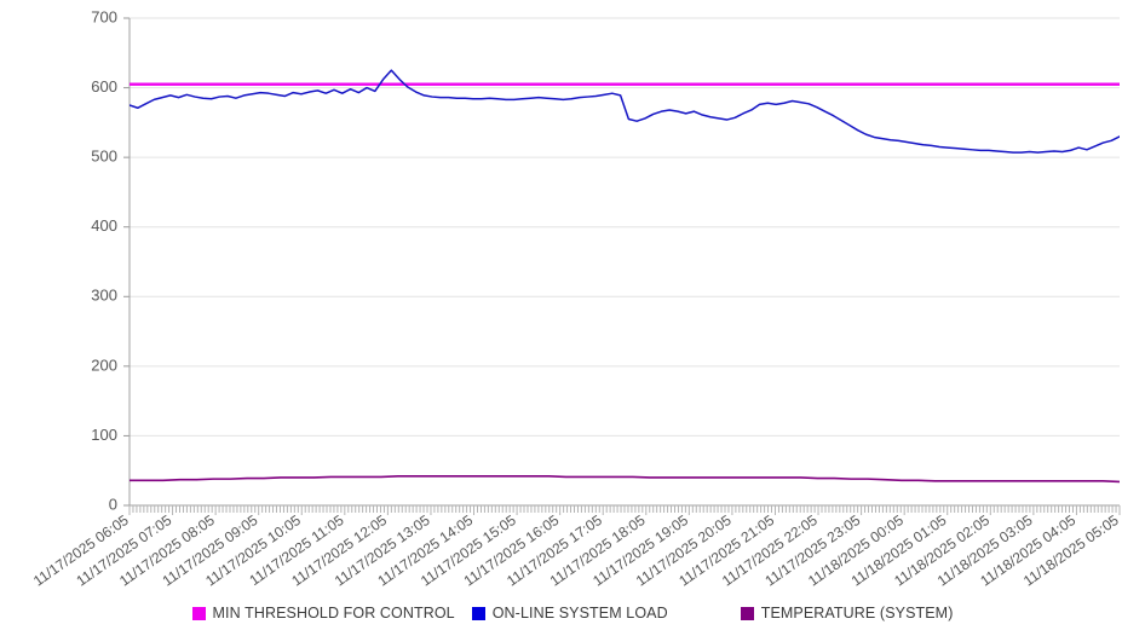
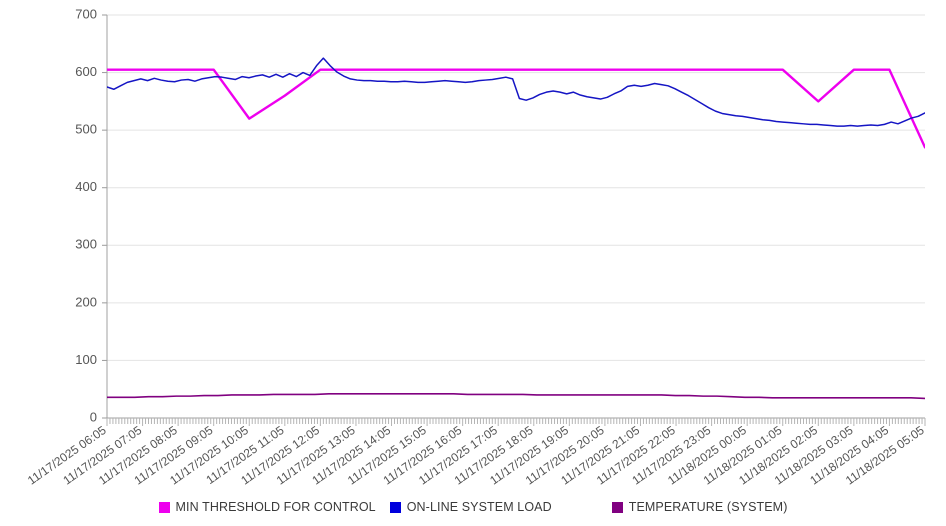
MIN THRESHOLD FOR CONTROL/11/17/2025 10:05: 600 -> 520
MIN THRESHOLD FOR CONTROL/11/17/2025 11:05: 600 -> 560
MIN THRESHOLD FOR CONTROL/11/18/2025 02:05: 600 -> 550
MIN THRESHOLD FOR CONTROL/11/18/2025 05:05: 600 -> 470
